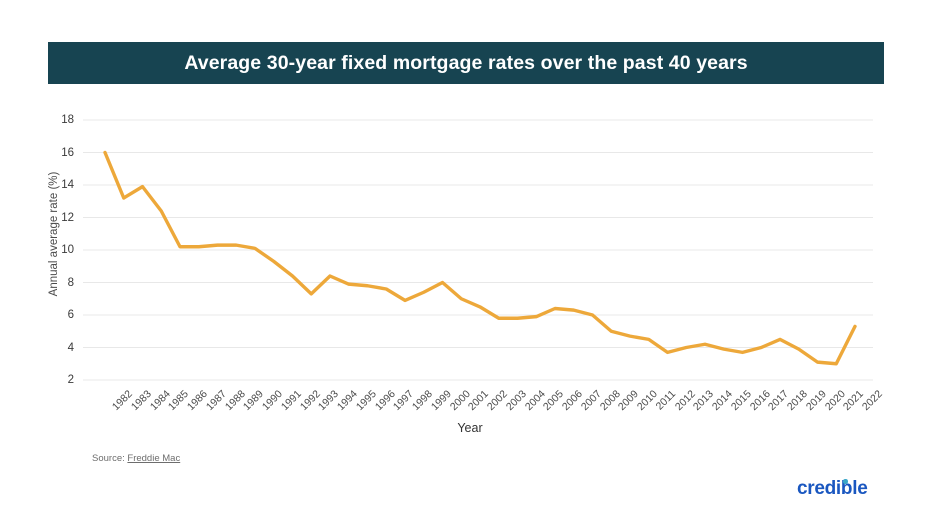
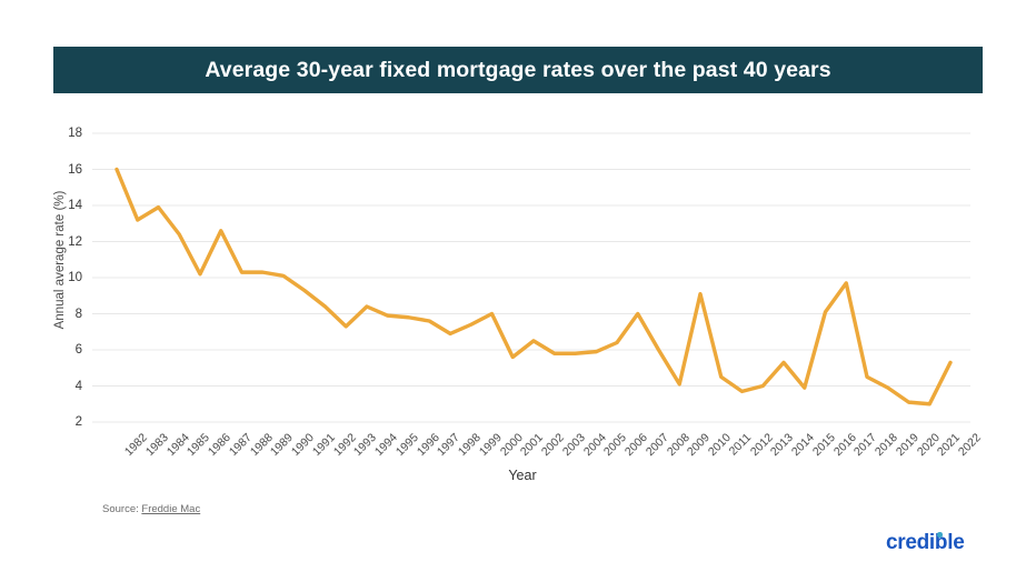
1987: 10.2 -> 12.6
2001: 7.0 -> 5.6
2007: 6.3 -> 8.0
2009: 5.0 -> 4.1
2010: 4.7 -> 9.1
2014: 4.2 -> 5.3
2016: 3.7 -> 8.1
2017: 4.0 -> 9.7
